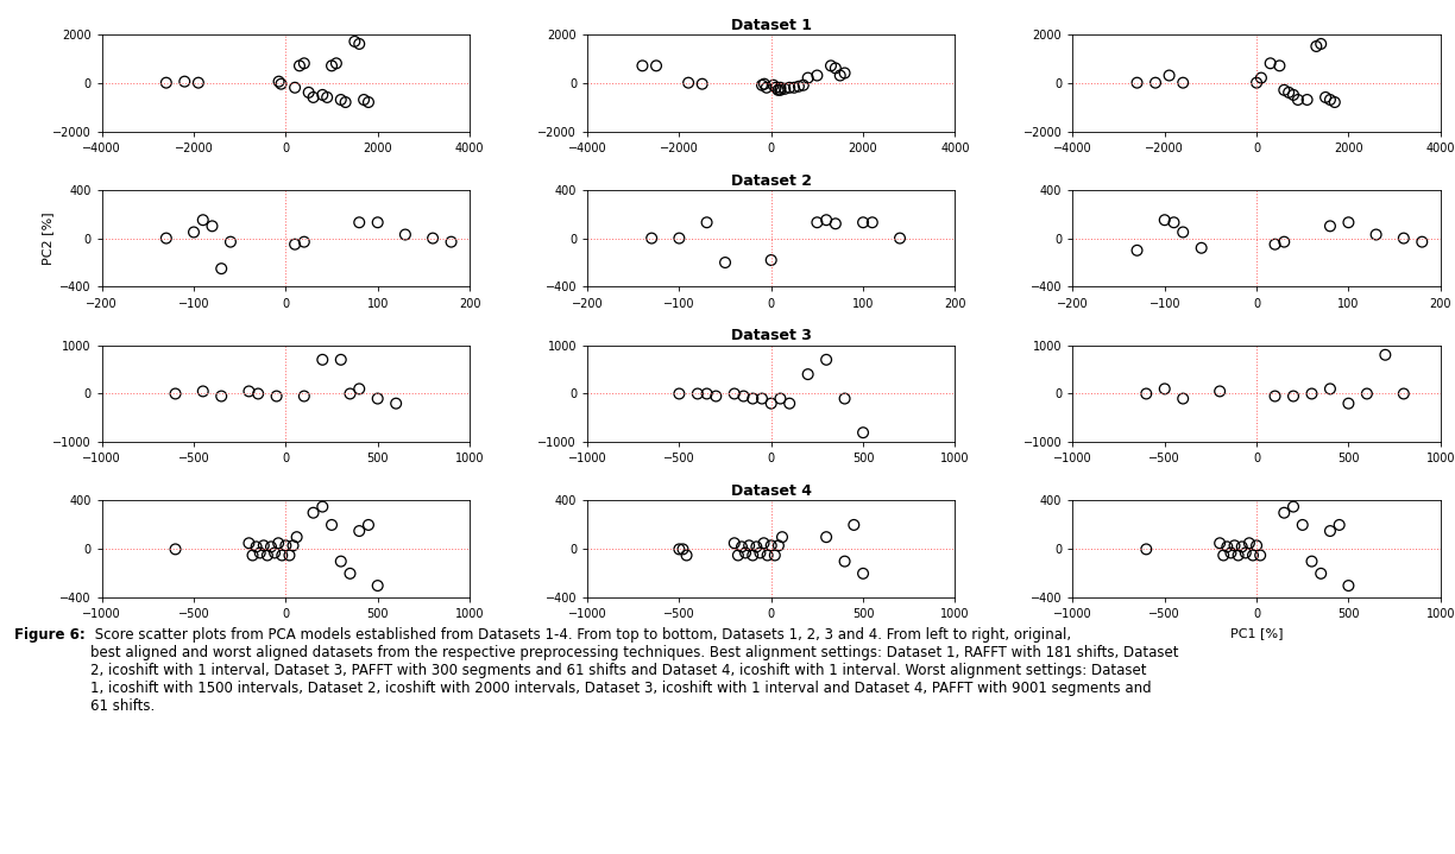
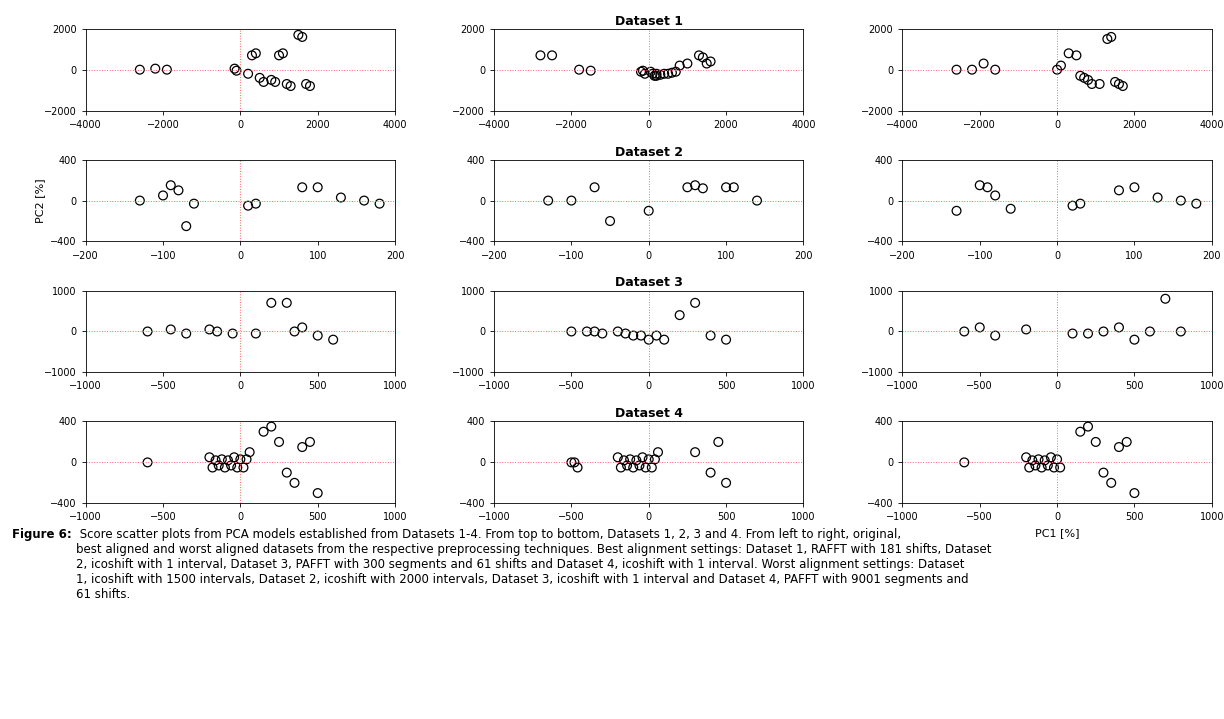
Dataset 2/0: -180 -> -100
Dataset 3/500: -800 -> -200
